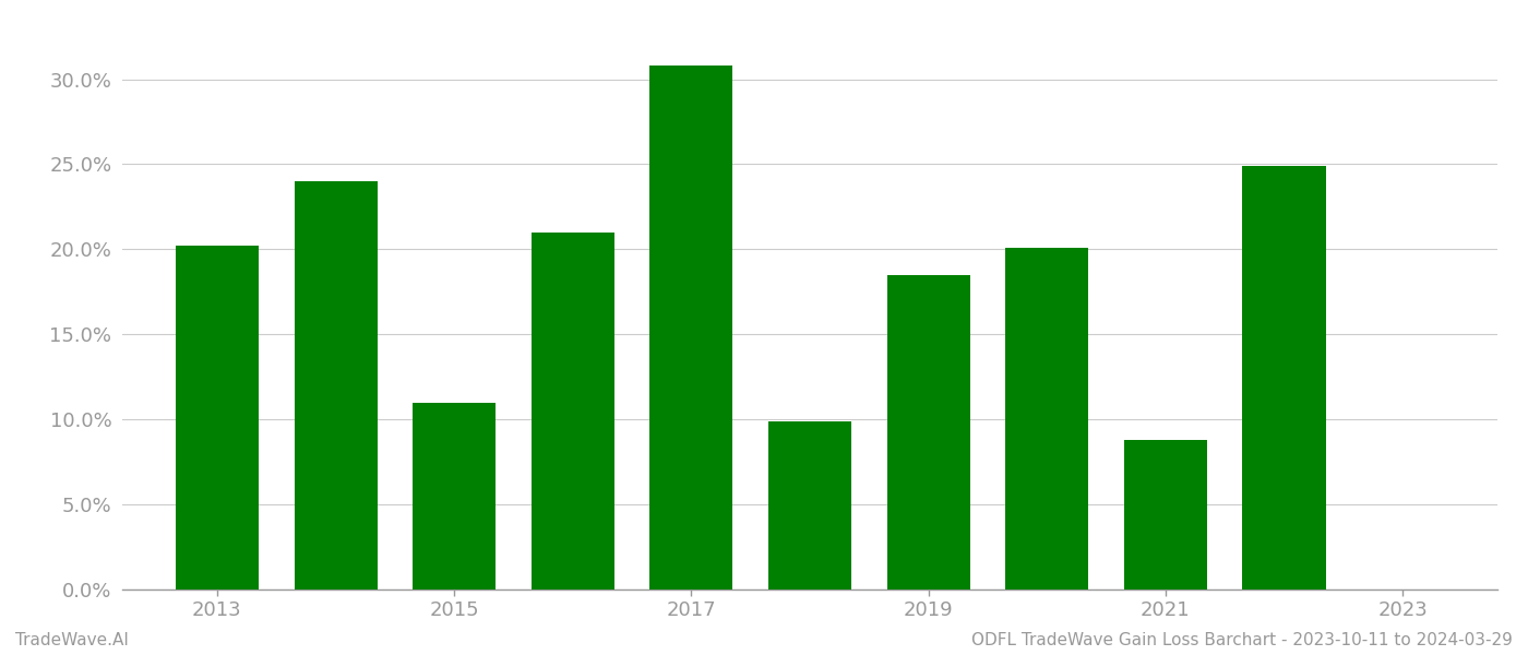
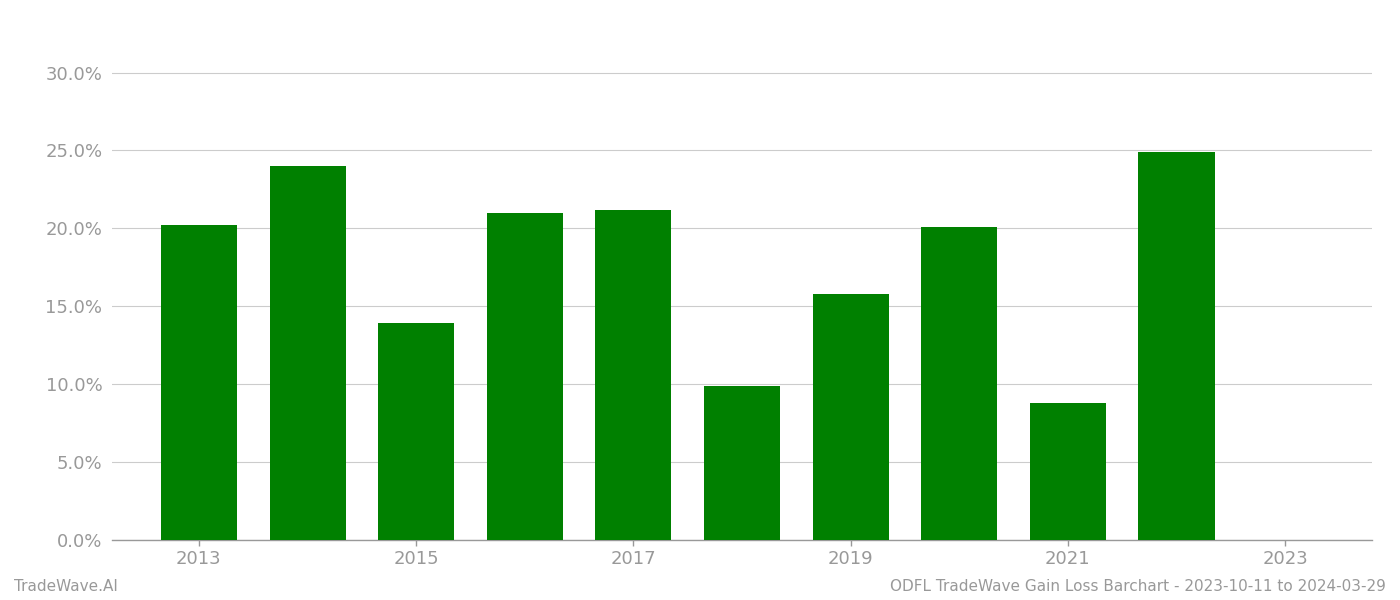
2015: 11.0% -> 13.9%
2017: 30.8% -> 21.2%
2019: 18.5% -> 15.8%
